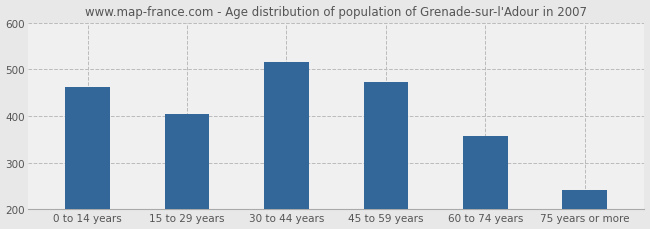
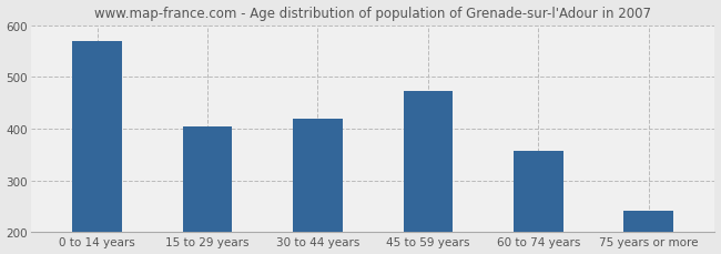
0 to 14 years: 462 -> 570
30 to 44 years: 516 -> 420
